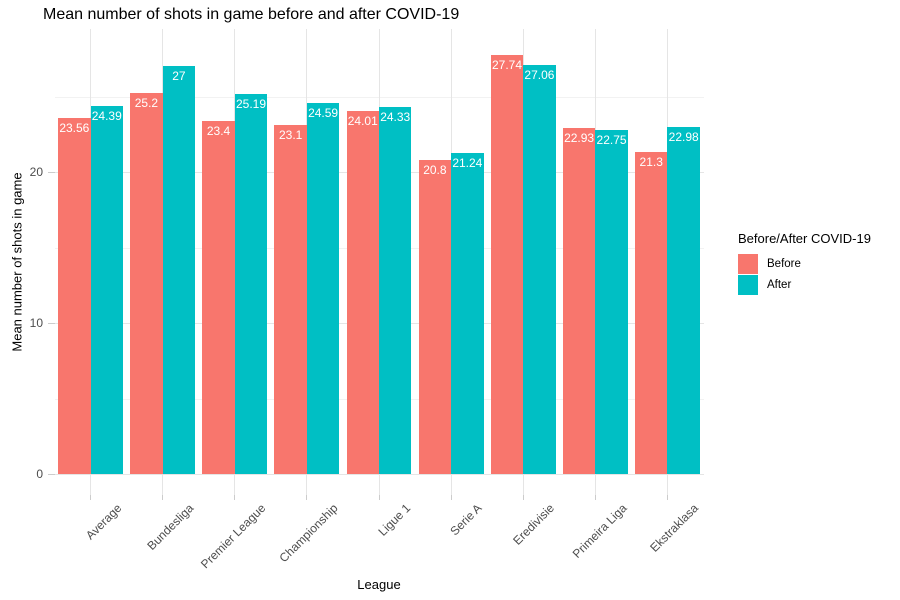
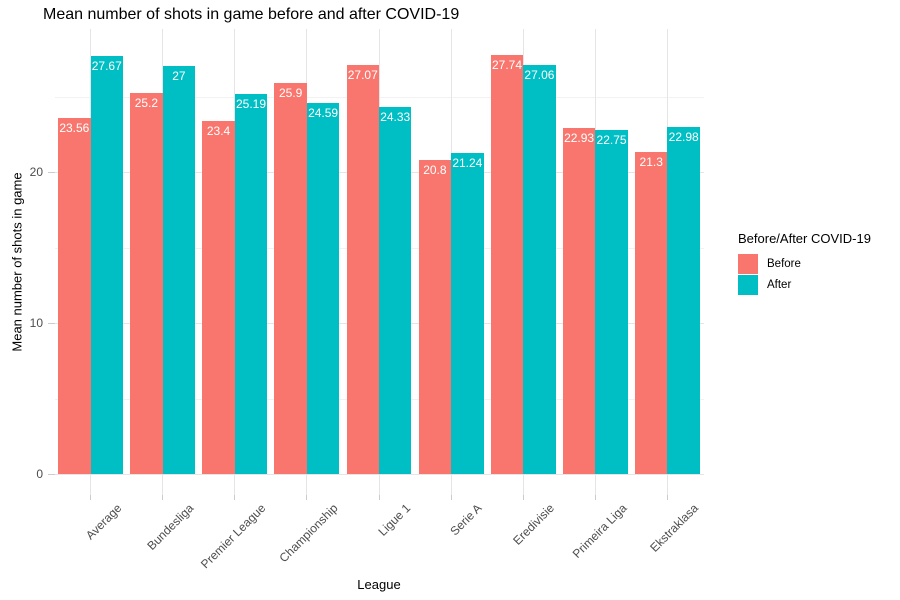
After/Average: 24.39 -> 27.67
Before/Championship: 23.1 -> 25.9
Before/Ligue 1: 24.01 -> 27.07
